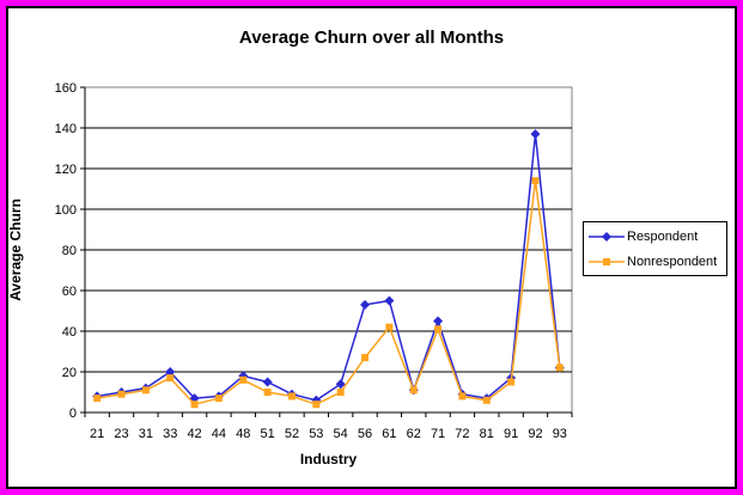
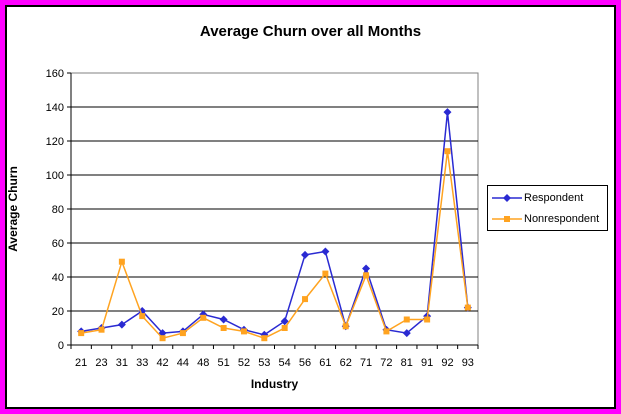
Nonrespondent/31: 11 -> 49
Nonrespondent/81: 6 -> 15
